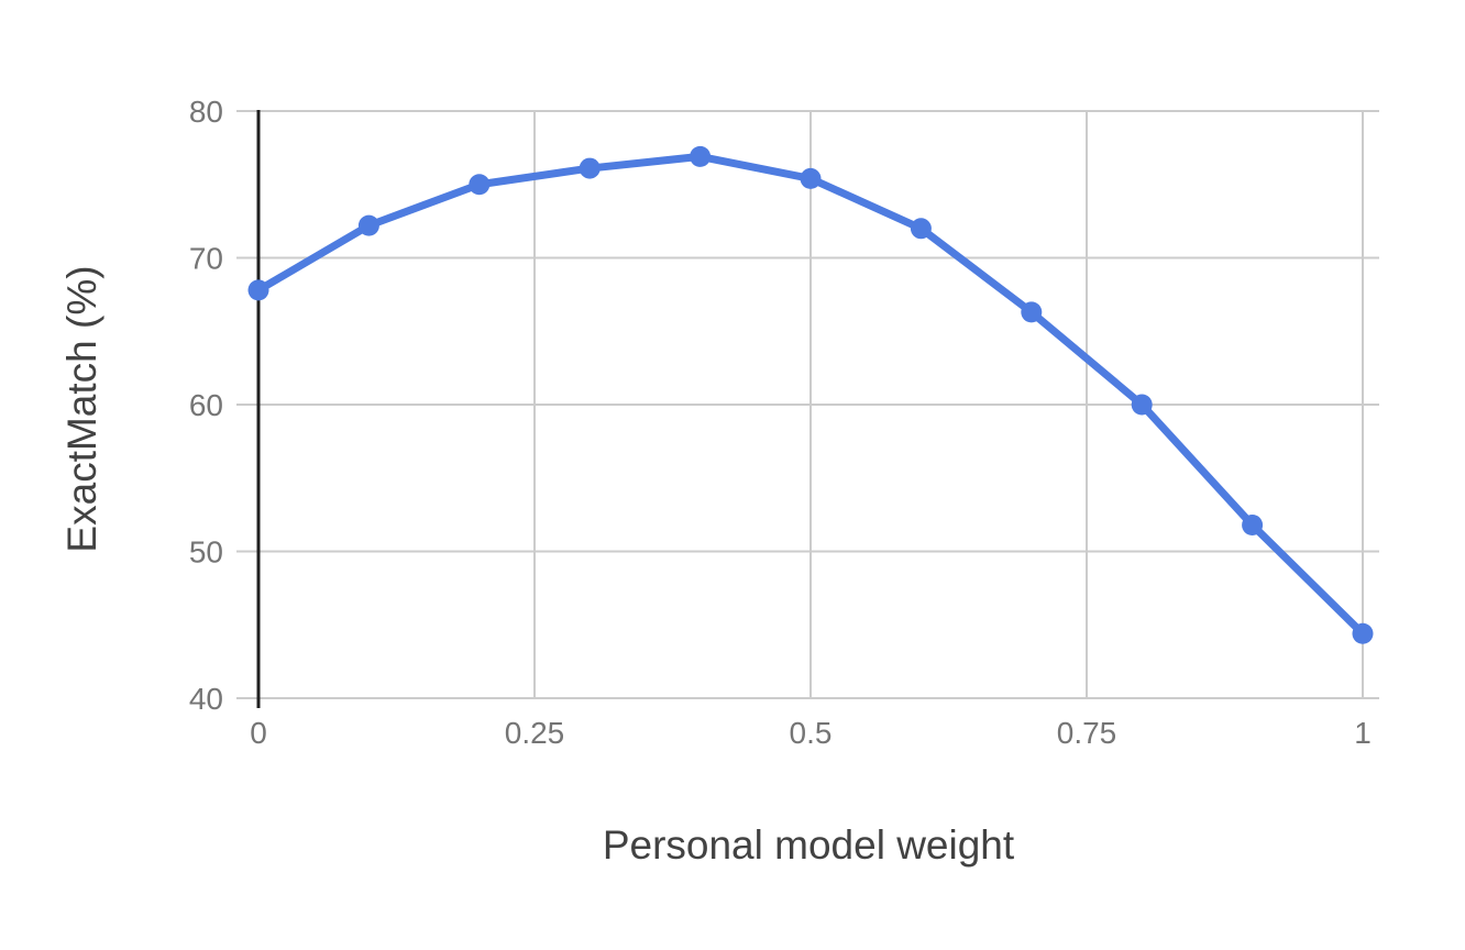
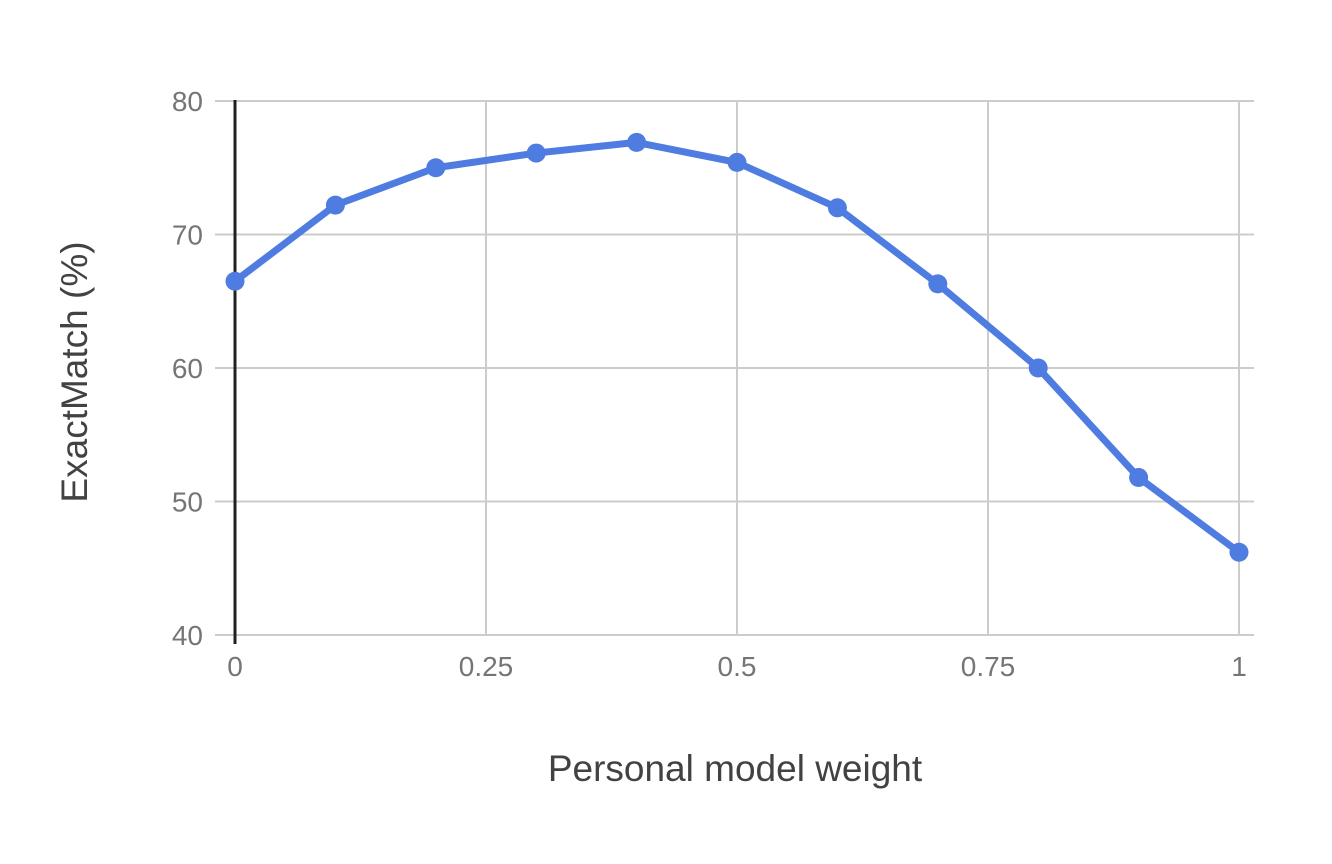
0: 67.8 -> 66.5
1: 44.4 -> 46.2
